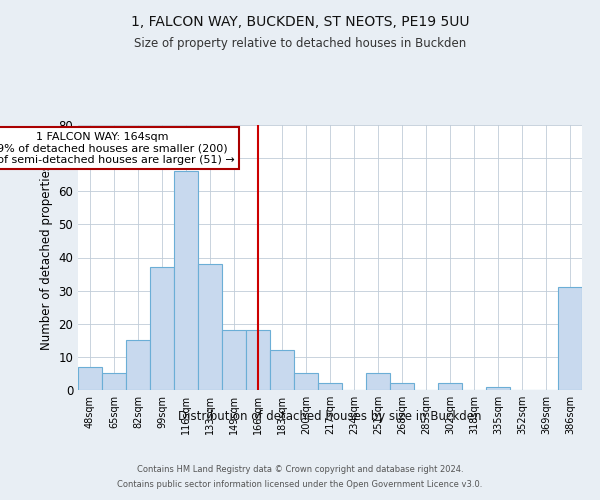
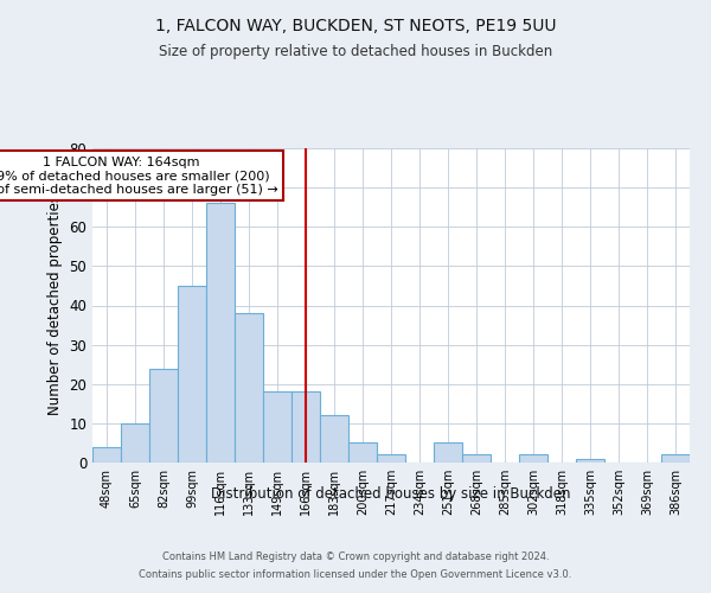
48sqm: 7 -> 4
65sqm: 5 -> 10
82sqm: 15 -> 24
99sqm: 37 -> 45
386sqm: 31 -> 2
